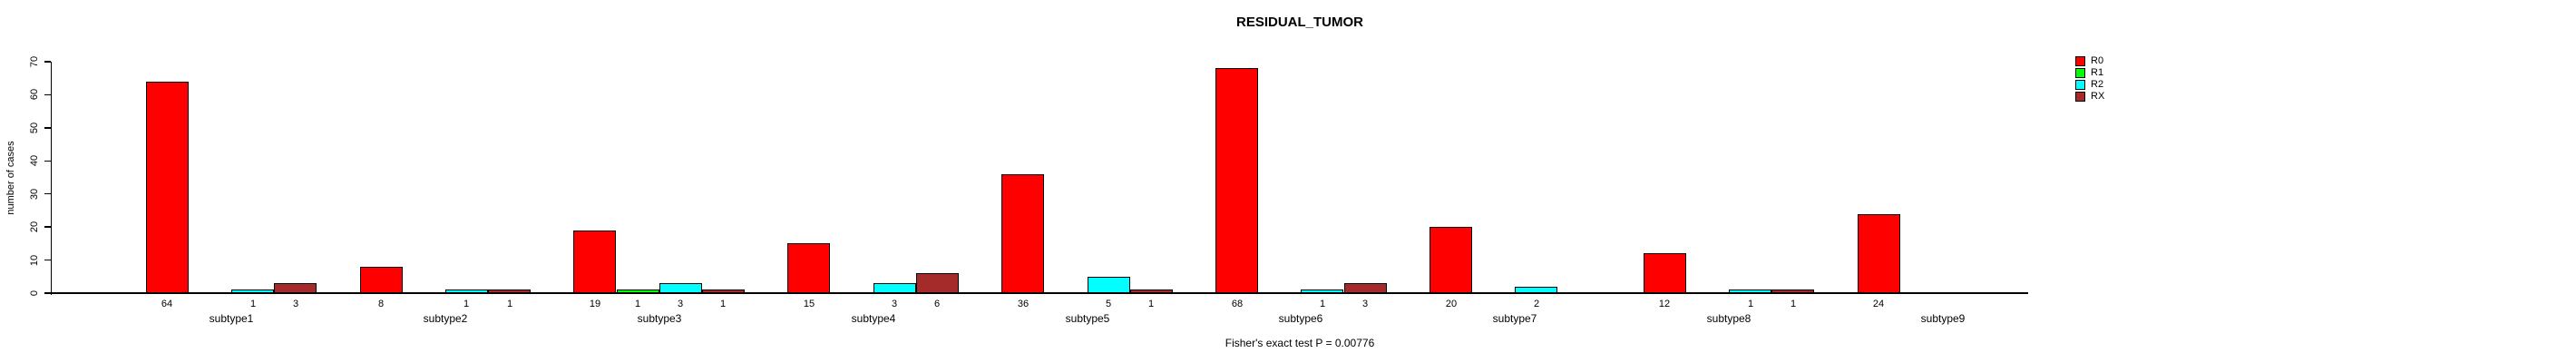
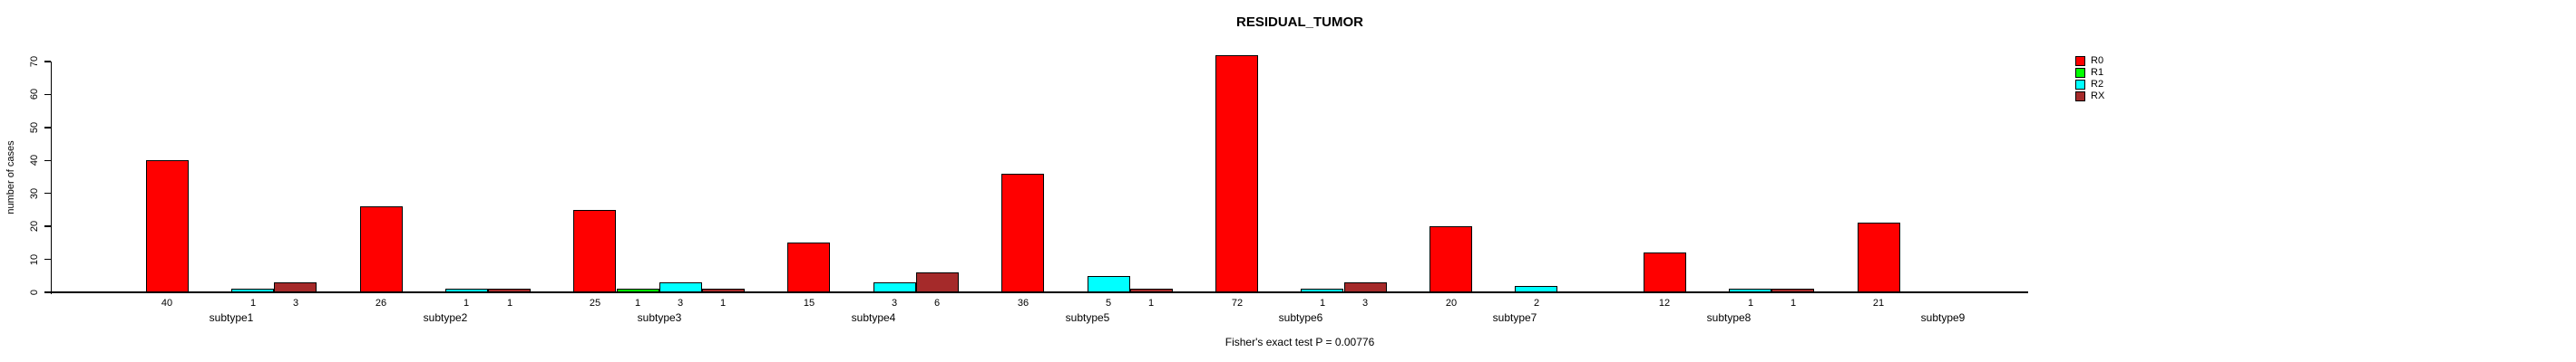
R0/subtype1: 64 -> 40
R0/subtype2: 8 -> 26
R0/subtype3: 19 -> 25
R0/subtype6: 68 -> 72
R0/subtype9: 24 -> 21
